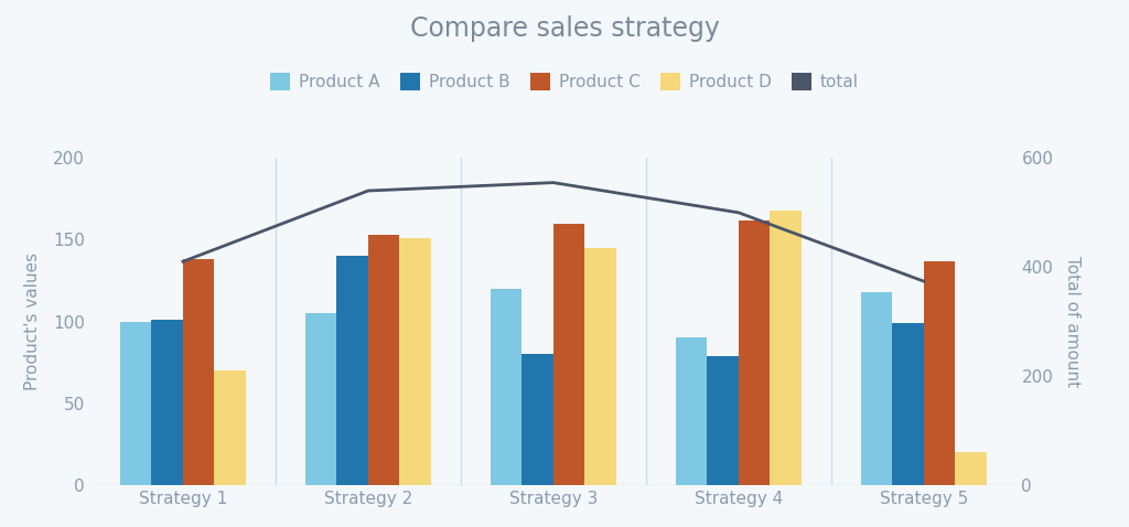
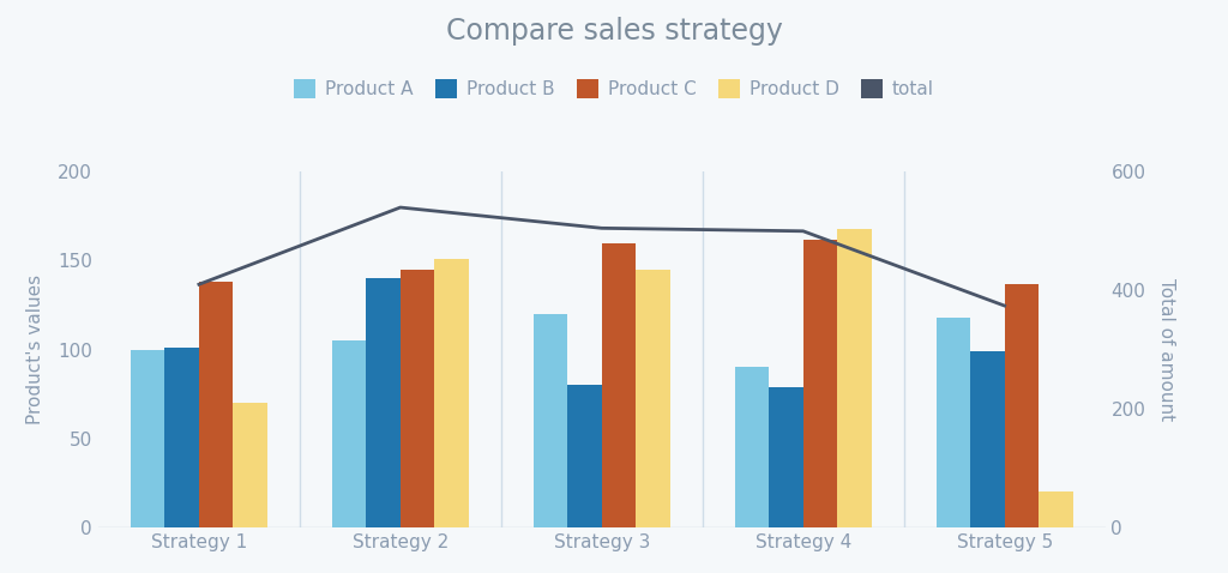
Product C/Strategy 2: 153 -> 145
total/Strategy 3: 555 -> 505
